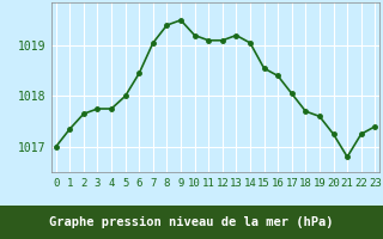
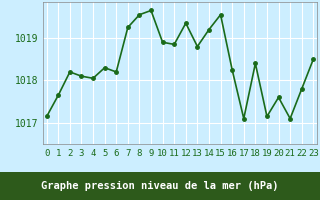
0: 1017.00 -> 1017.15
1: 1017.35 -> 1017.65
2: 1017.65 -> 1018.20
3: 1017.75 -> 1018.10
4: 1017.75 -> 1018.05
5: 1018.00 -> 1018.30
6: 1018.45 -> 1018.20
7: 1019.05 -> 1019.25
8: 1019.40 -> 1019.55
9: 1019.50 -> 1019.65
10: 1019.20 -> 1018.90
11: 1019.10 -> 1018.85
12: 1019.10 -> 1019.35
13: 1019.20 -> 1018.80
14: 1019.05 -> 1019.20
15: 1018.55 -> 1019.55
16: 1018.40 -> 1018.25
17: 1018.05 -> 1017.10
18: 1017.70 -> 1018.40
19: 1017.60 -> 1017.15
20: 1017.25 -> 1017.60
21: 1016.80 -> 1017.10
22: 1017.25 -> 1017.80
23: 1017.40 -> 1018.50
